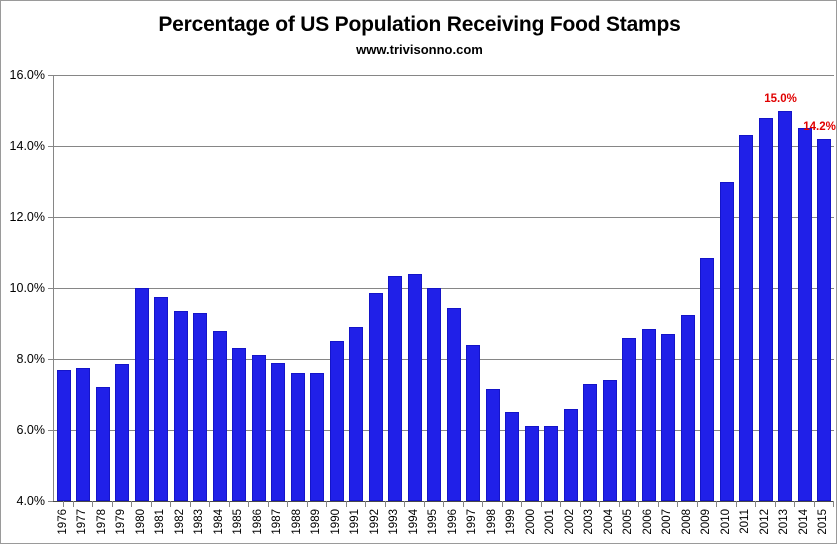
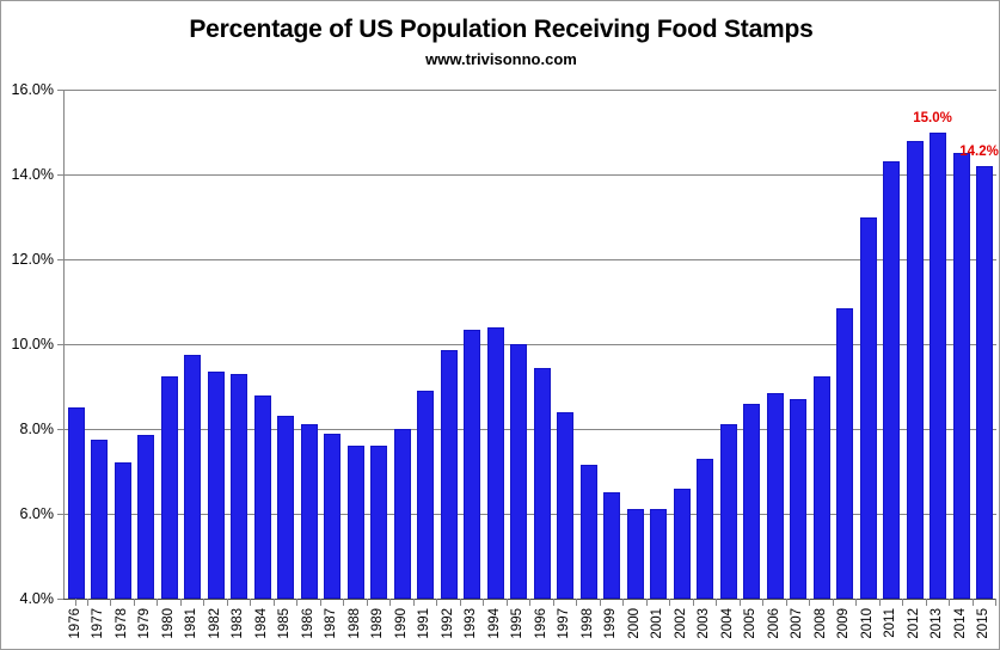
1976: 7.7% -> 8.5%
1980: 10.0% -> 9.2%
1990: 8.5% -> 8.0%
2004: 7.4% -> 8.1%
